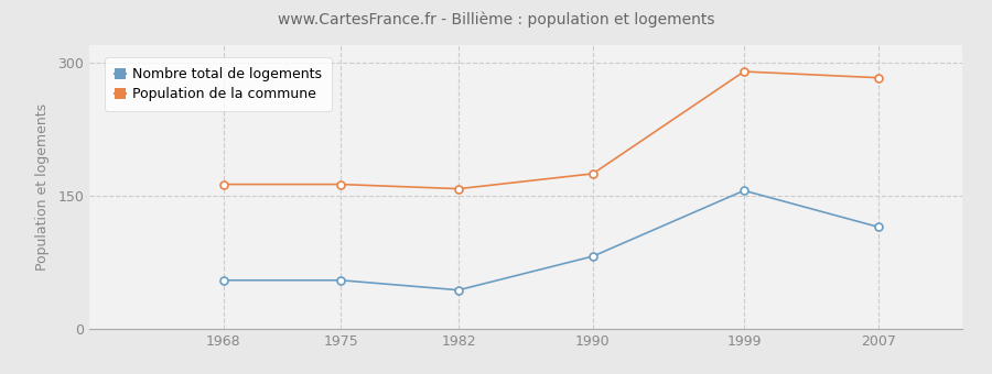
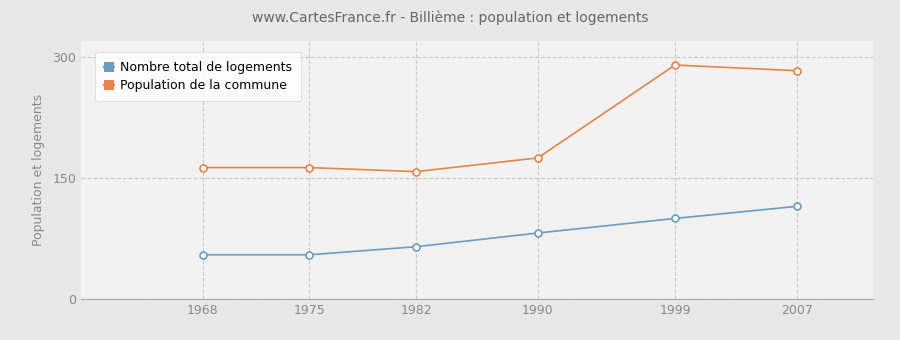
Nombre total de logements/1982: 44 -> 65
Nombre total de logements/1999: 156 -> 100
